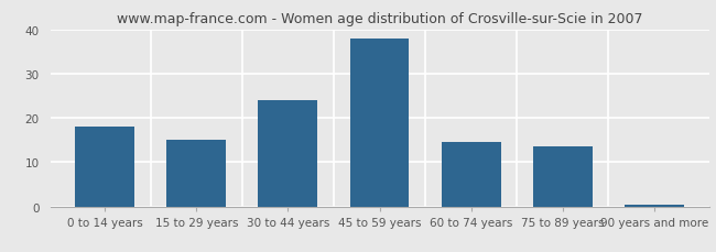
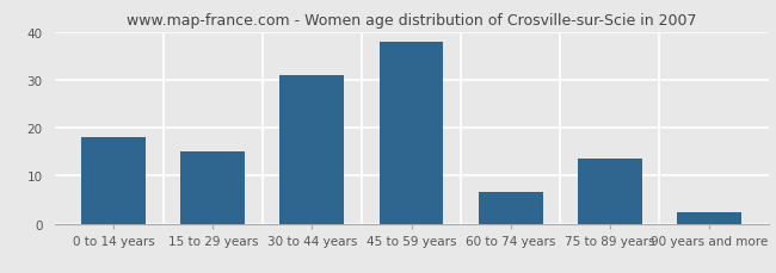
30 to 44 years: 24.0 -> 31.0
60 to 74 years: 14.5 -> 6.5
90 years and more: 0.5 -> 2.5
